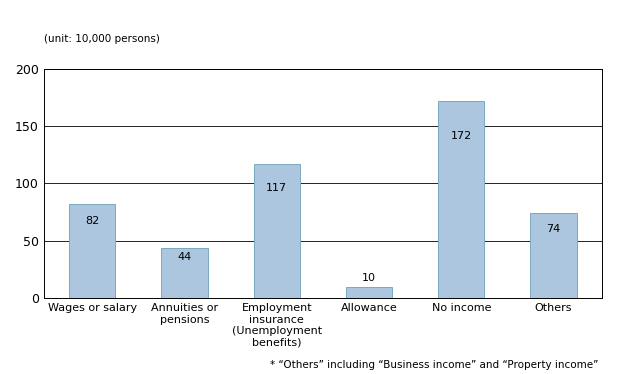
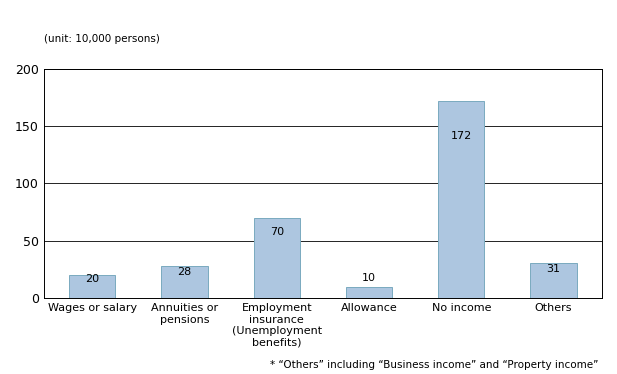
Wages or salary: 82 -> 20
Annuities or pensions: 44 -> 28
Employment insurance (Unemployment benefits): 117 -> 70
Others: 74 -> 31
